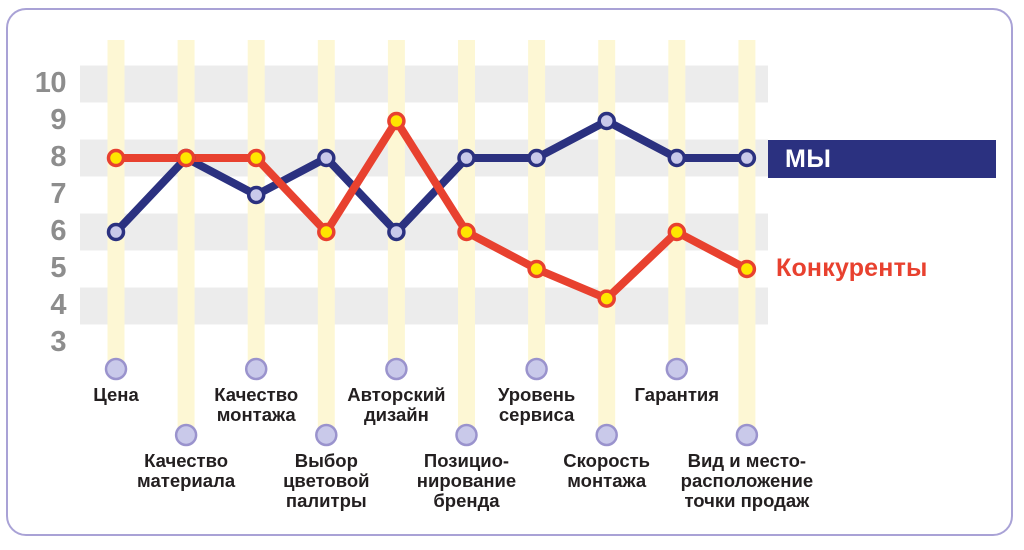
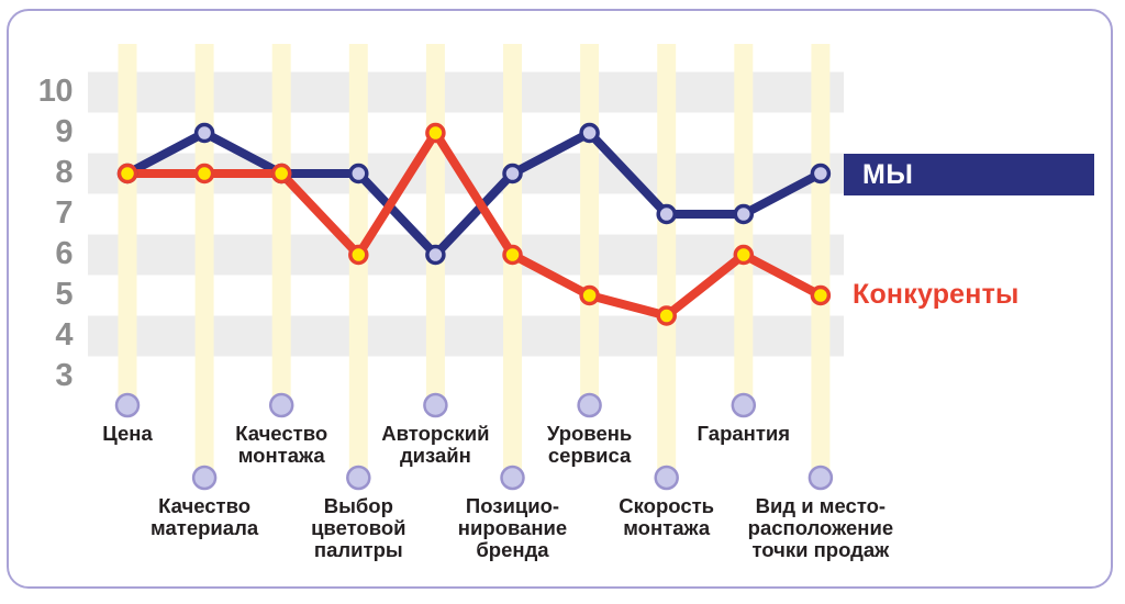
МЫ/Цена: 6 -> 8
МЫ/Качество материала: 8 -> 9
МЫ/Качество монтажа: 7 -> 8
МЫ/Уровень сервиса: 8 -> 9
МЫ/Скорость монтажа: 9 -> 7
Конкуренты/Скорость монтажа: 4.2 -> 4.5
МЫ/Гарантия: 8 -> 7
